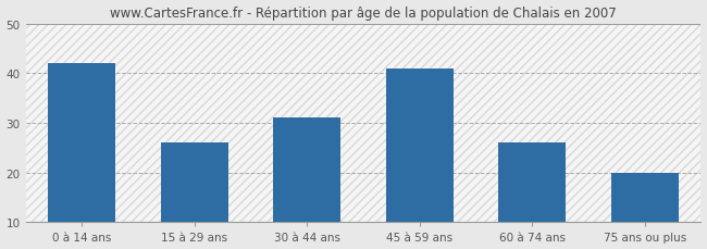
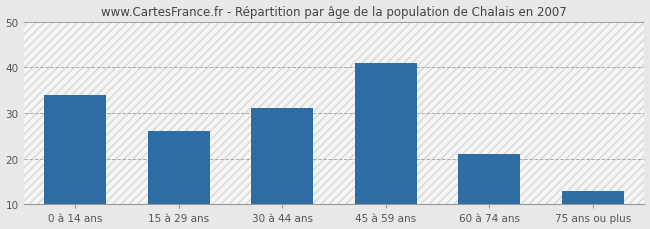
0 à 14 ans: 42 -> 34
60 à 74 ans: 26 -> 21
75 ans ou plus: 20 -> 13
